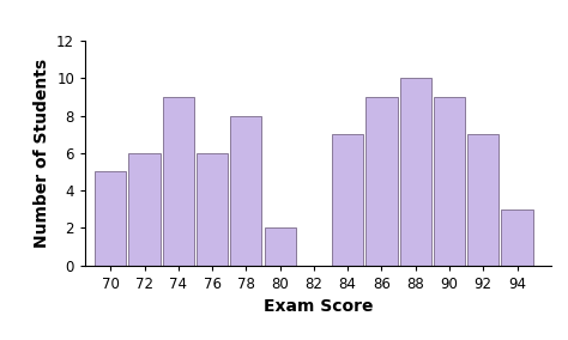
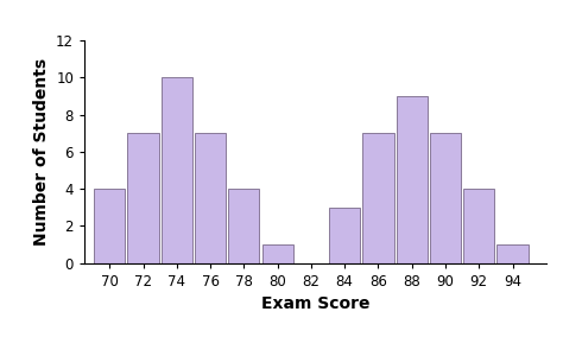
70: 5 -> 4
72: 6 -> 7
74: 9 -> 10
76: 6 -> 7
78: 8 -> 4
80: 2 -> 1
84: 7 -> 3
86: 9 -> 7
88: 10 -> 9
90: 9 -> 7
92: 7 -> 4
94: 3 -> 1
